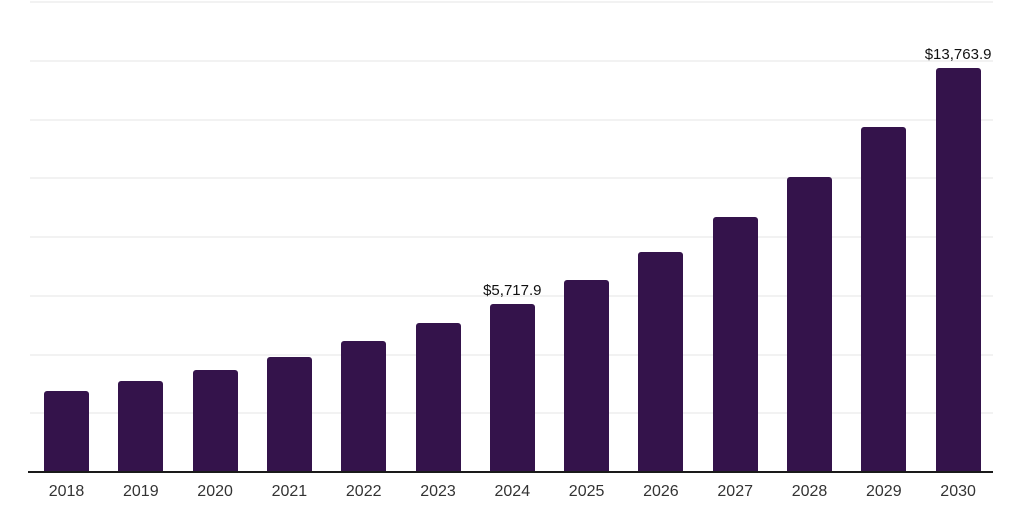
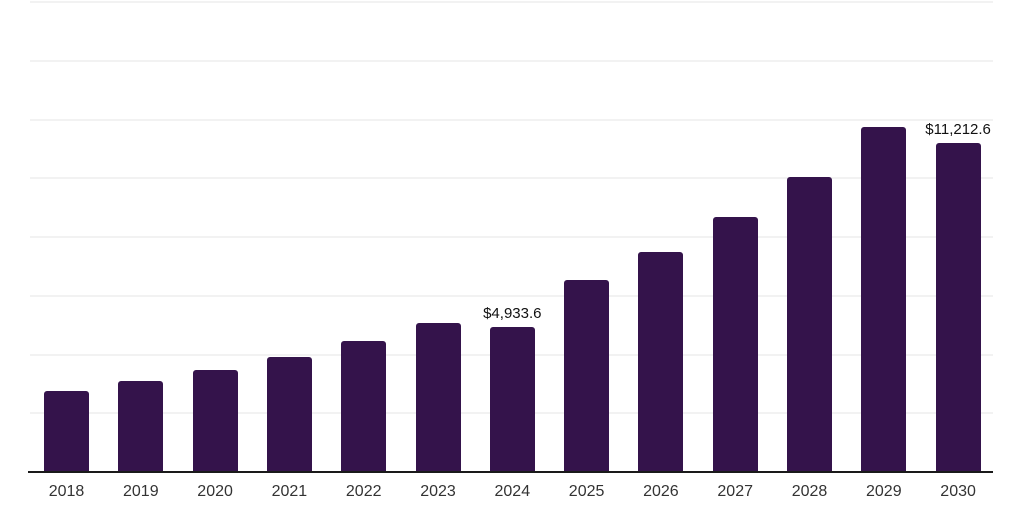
2024: $5,717.9 -> $4,933.6
2030: $13,763.9 -> $11,212.6
